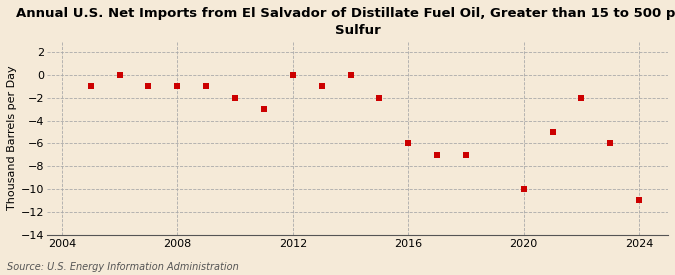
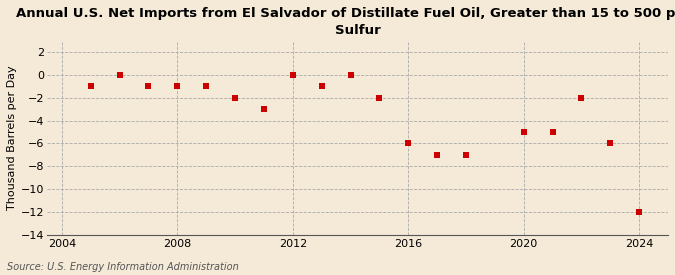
2020: -10 -> -5
2024: -11 -> -12
